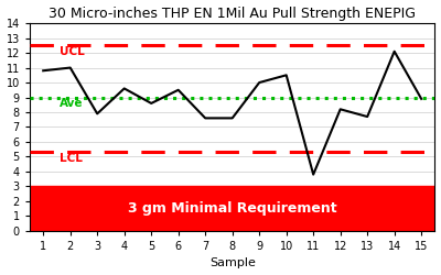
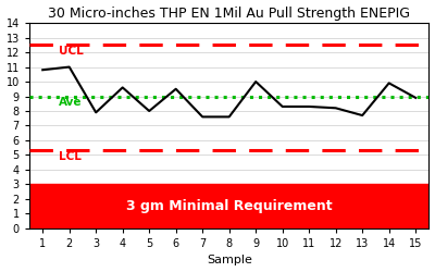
5: 8.6 -> 8.0
10: 10.5 -> 8.3
11: 3.8 -> 8.3
14: 12.1 -> 9.9
